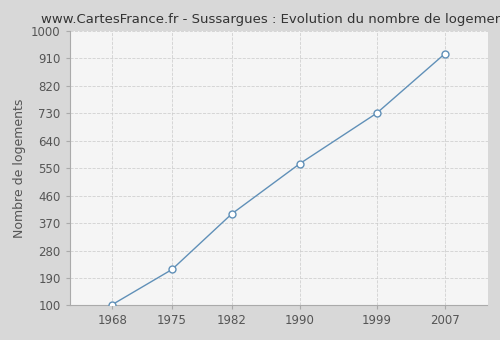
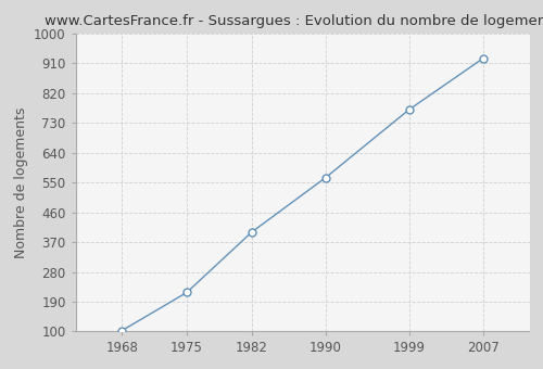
1999: 730 -> 770
